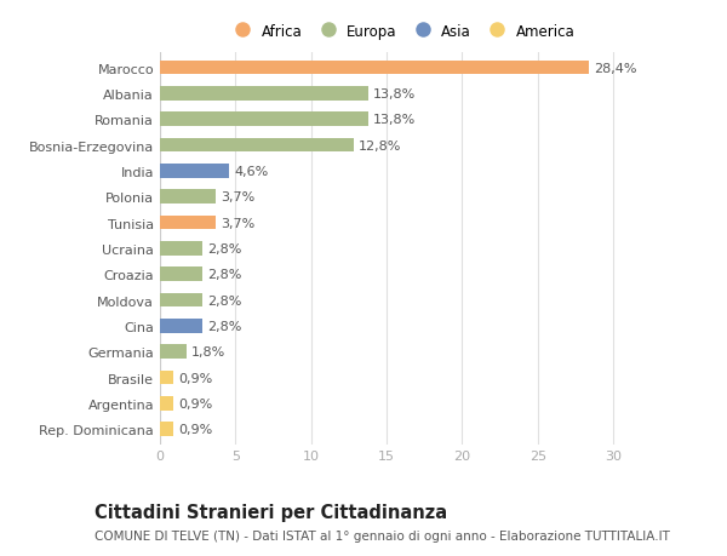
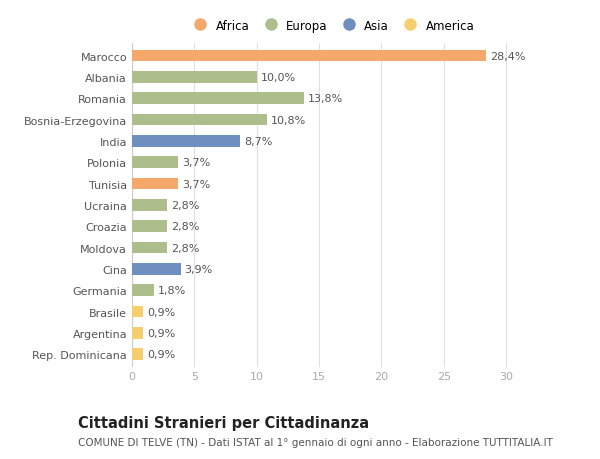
Albania: 13,8% -> 10,0%
Bosnia-Erzegovina: 12,8% -> 10,8%
India: 4,6% -> 8,7%
Cina: 2,8% -> 3,9%
